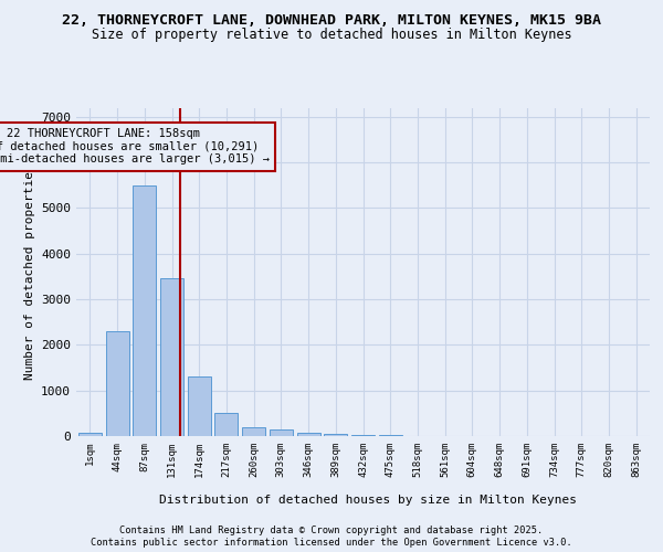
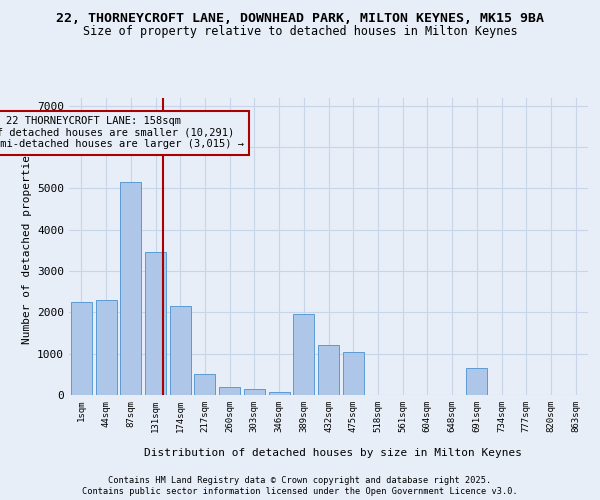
1sqm: 80 -> 2250
87sqm: 5500 -> 5150
174sqm: 1300 -> 2150
389sqm: 40 -> 1950
432sqm: 30 -> 1200
475sqm: 20 -> 1050
691sqm: 0 -> 650
